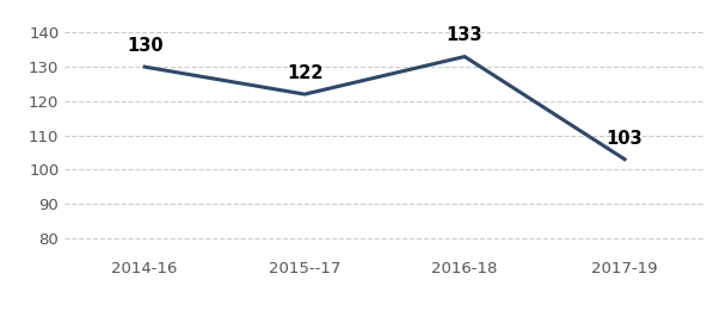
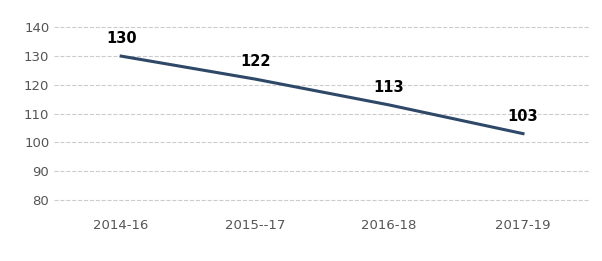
2016-18: 133 -> 113
